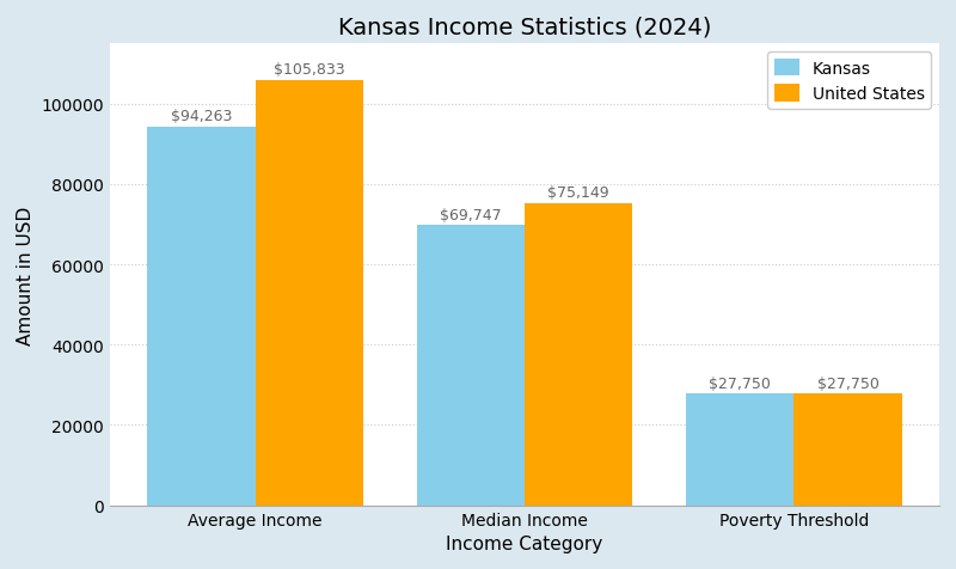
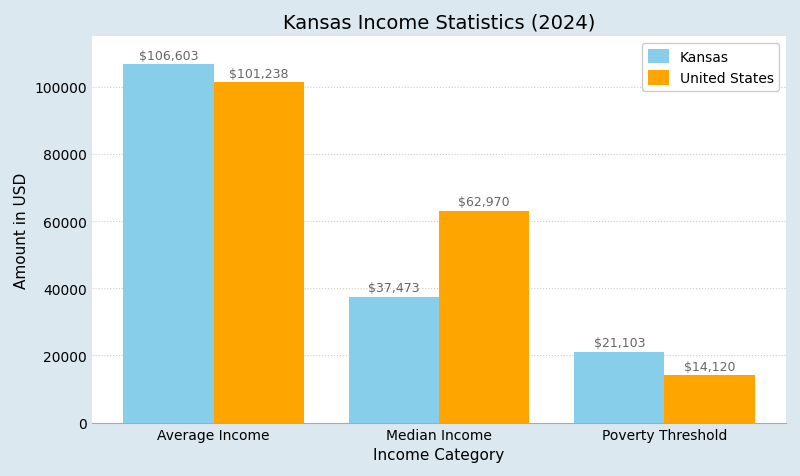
Kansas/Average Income: $94,263 -> $106,603
United States/Average Income: $105,833 -> $101,238
Kansas/Median Income: $69,747 -> $37,473
United States/Median Income: $75,149 -> $62,970
Kansas/Poverty Threshold: $27,750 -> $21,103
United States/Poverty Threshold: $27,750 -> $14,120
